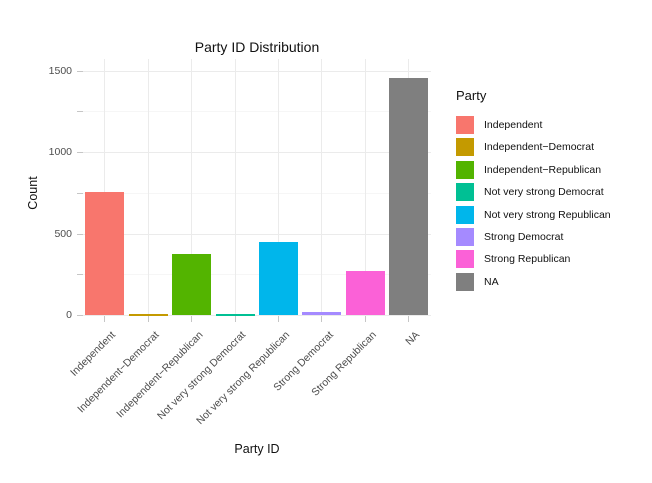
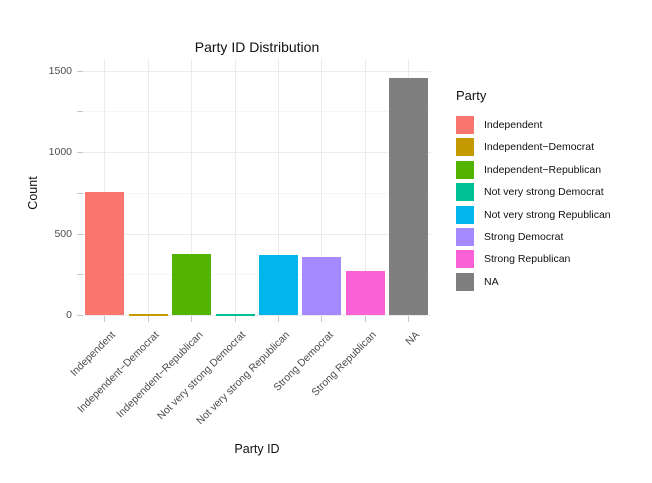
Not very strong Republican: 450 -> 370
Strong Democrat: 20 -> 360
